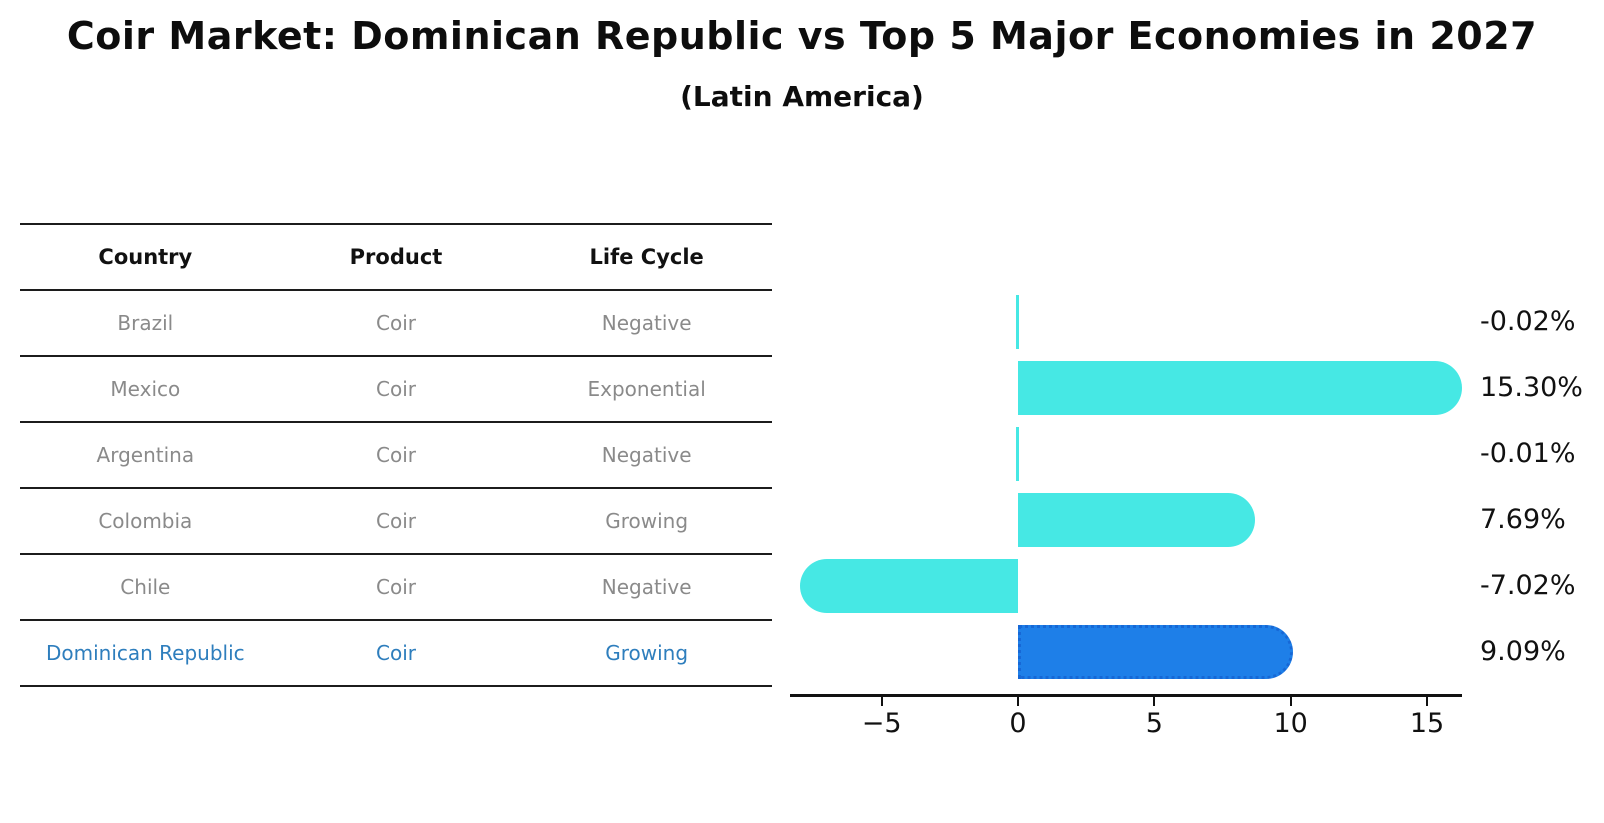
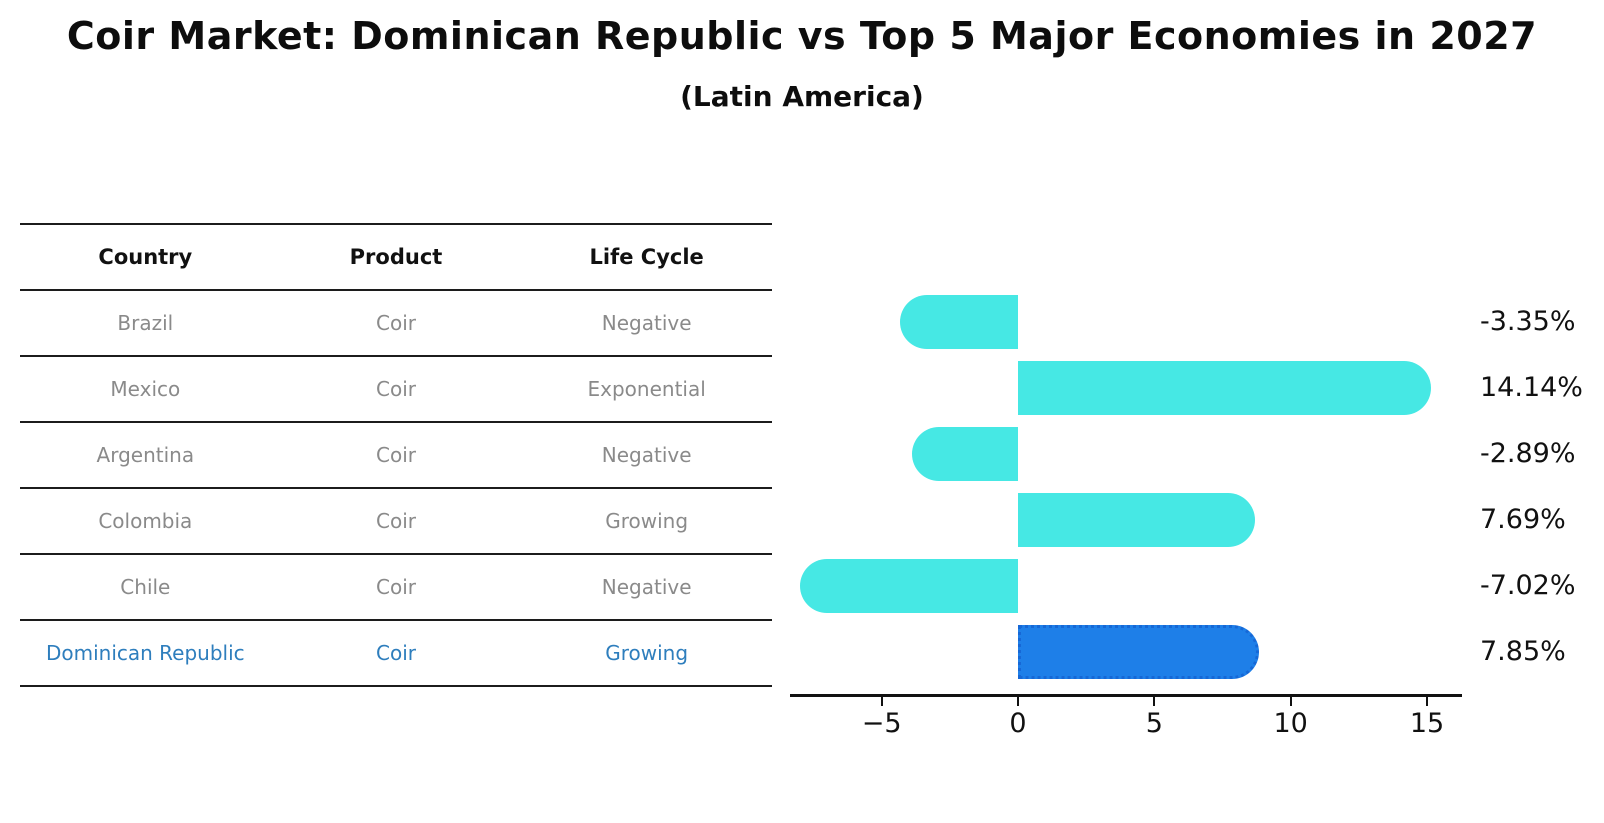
Brazil: -0.02% -> -3.35%
Mexico: 15.30% -> 14.14%
Argentina: -0.01% -> -2.89%
Dominican Republic: 9.09% -> 7.85%
